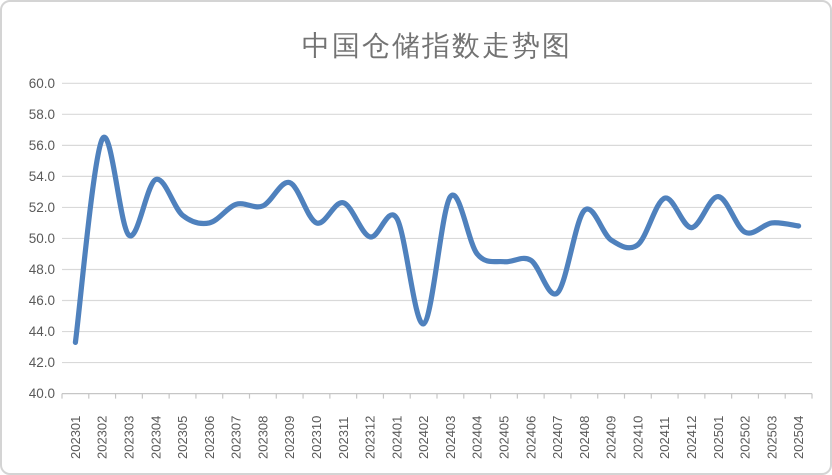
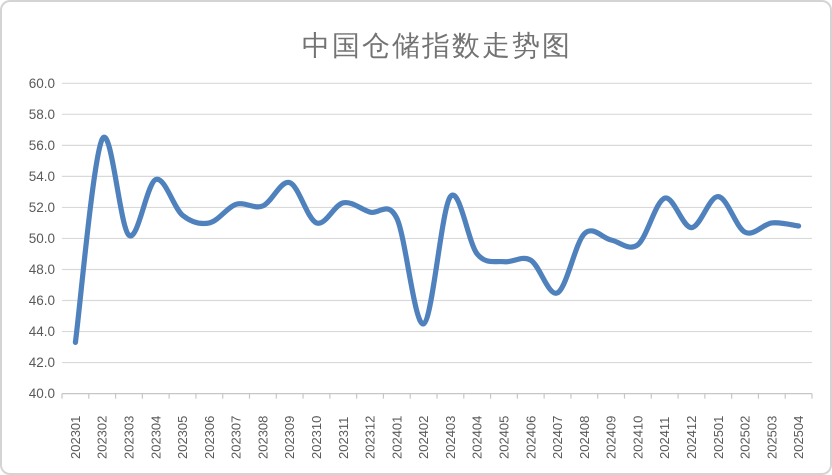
202312: 50.1 -> 51.7
202408: 51.8 -> 50.3
